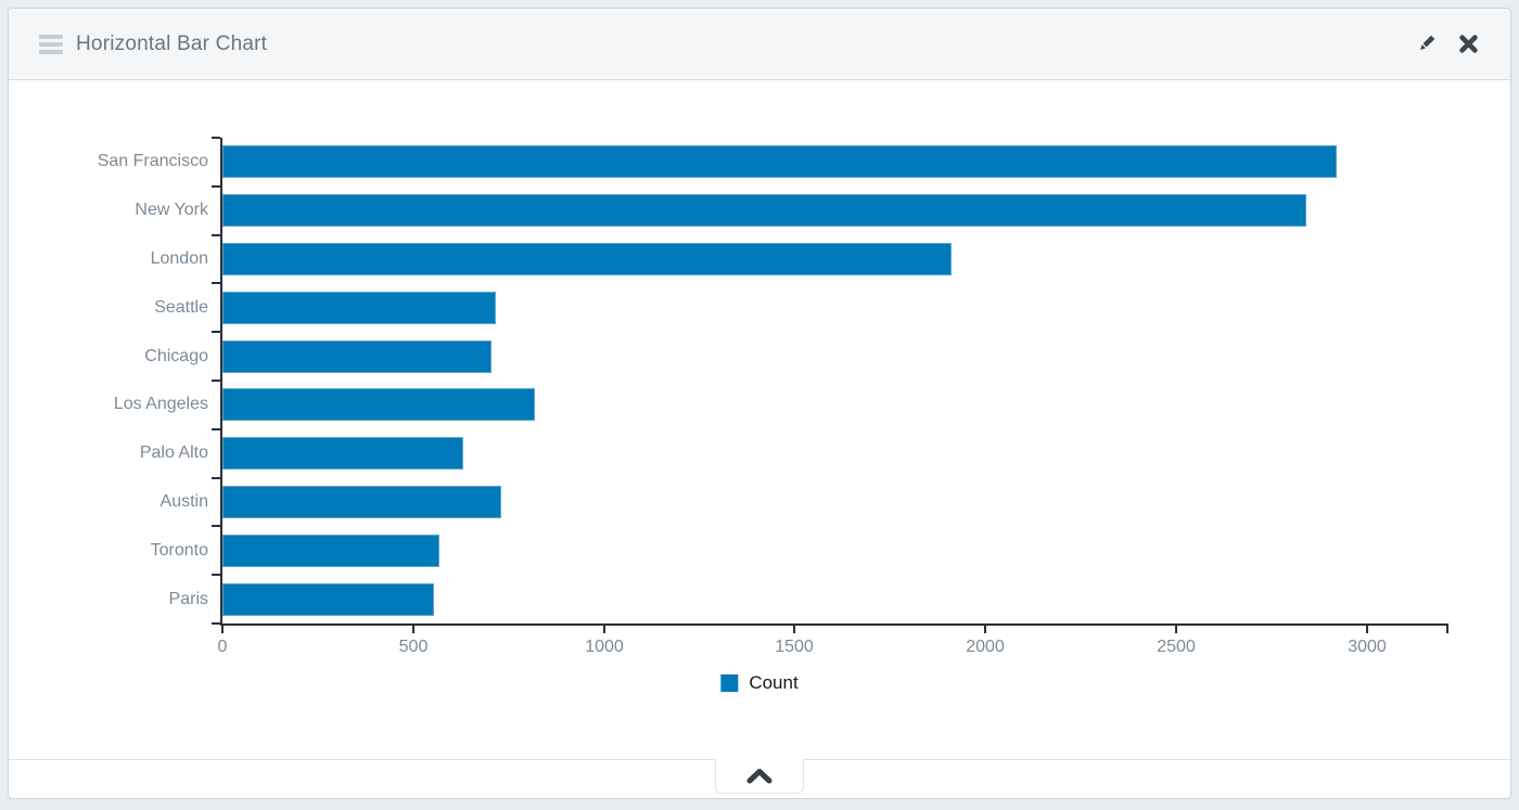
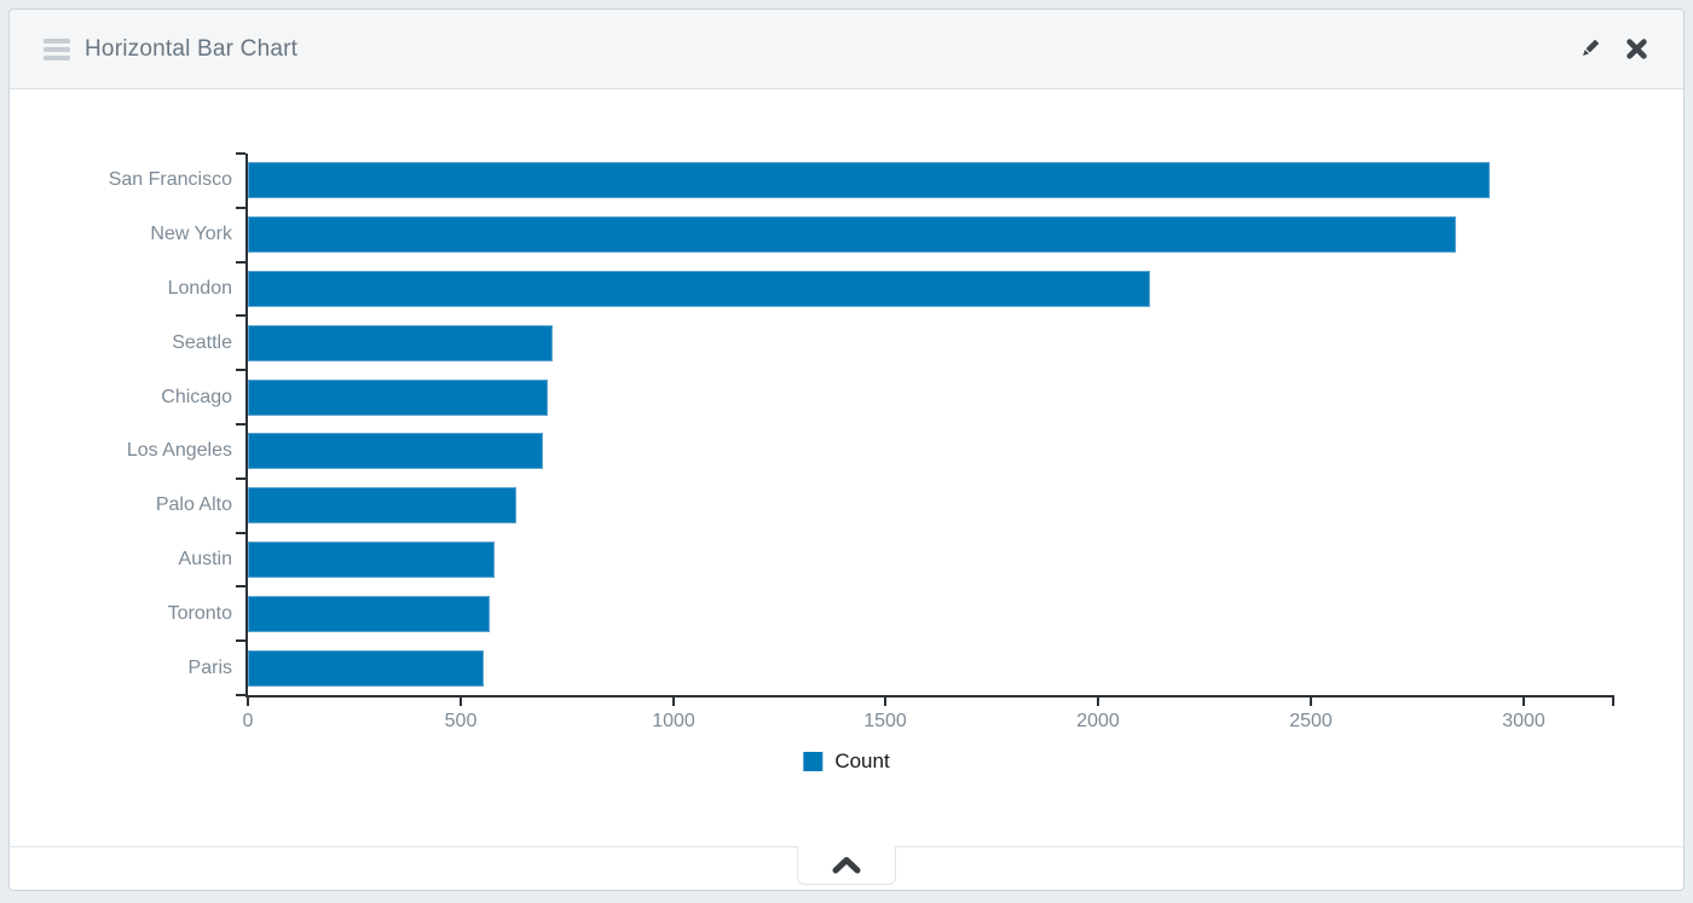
London: 1910 -> 2120
Los Angeles: 820 -> 700
Austin: 730 -> 580
